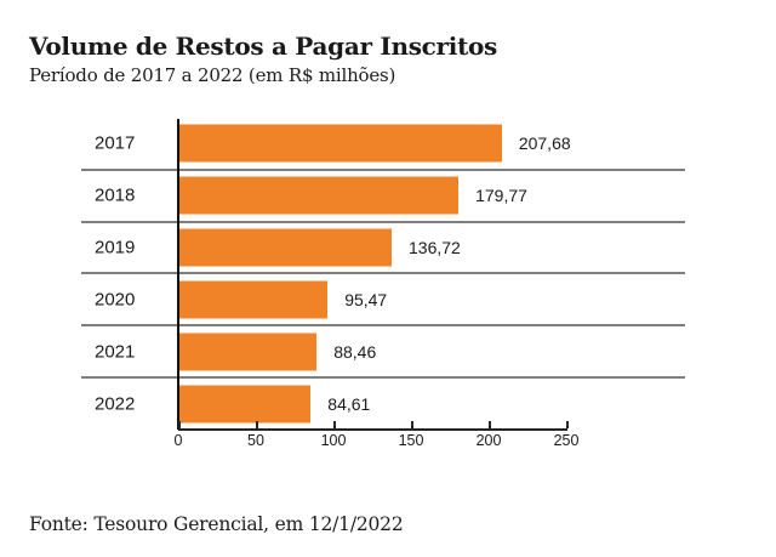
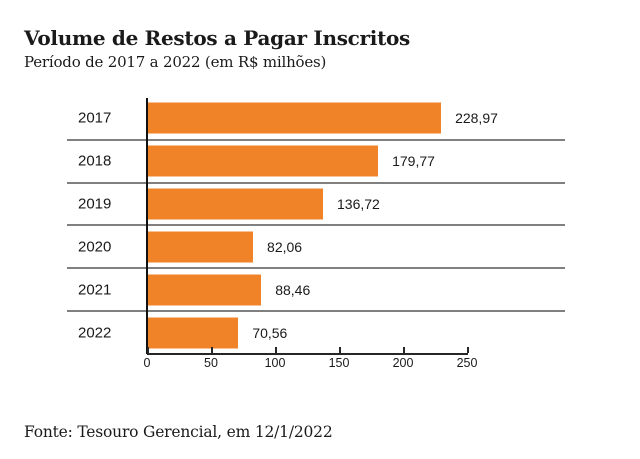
2017: 207,68 -> 228,97
2020: 95,47 -> 82,06
2022: 84,61 -> 70,56
